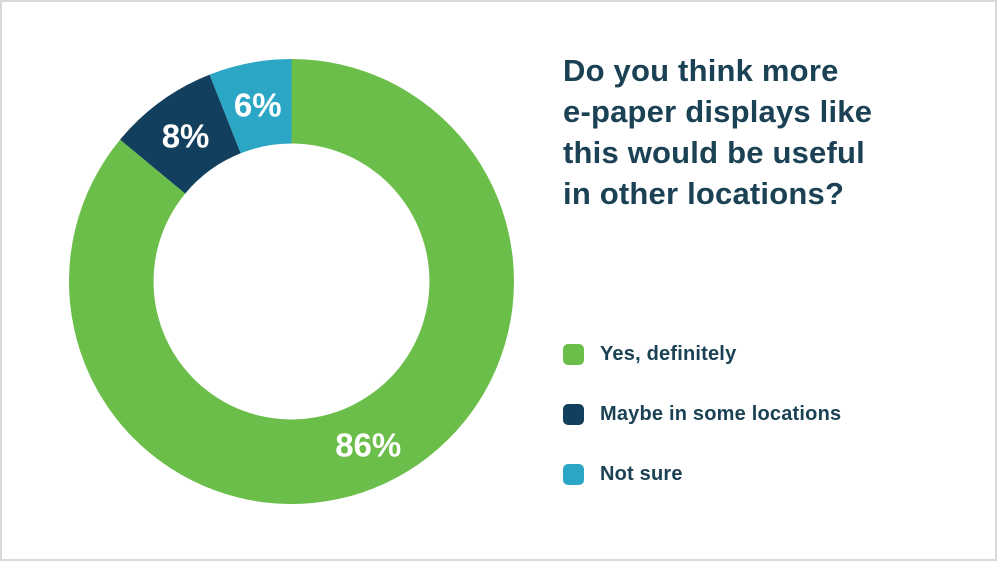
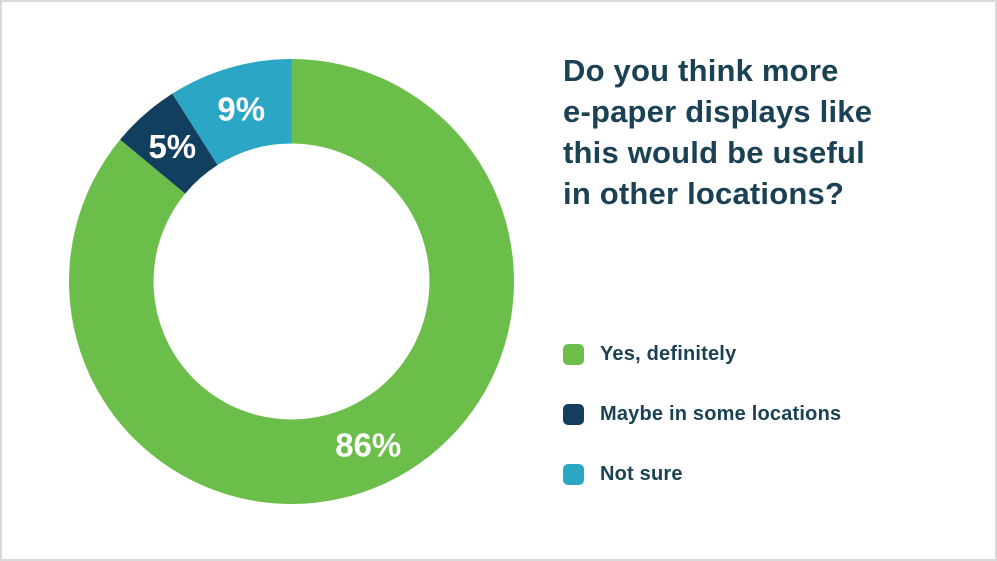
Maybe in some locations: 8% -> 5%
Not sure: 6% -> 9%
